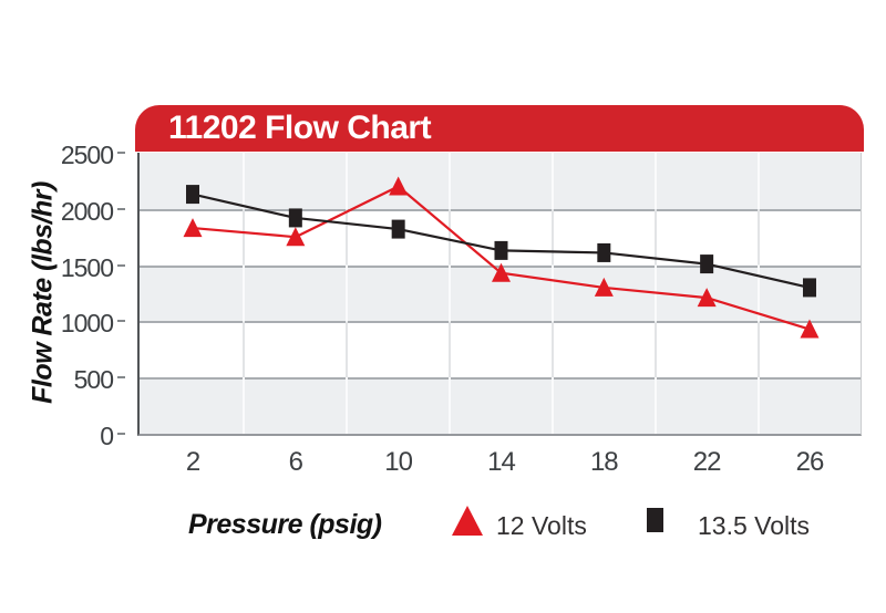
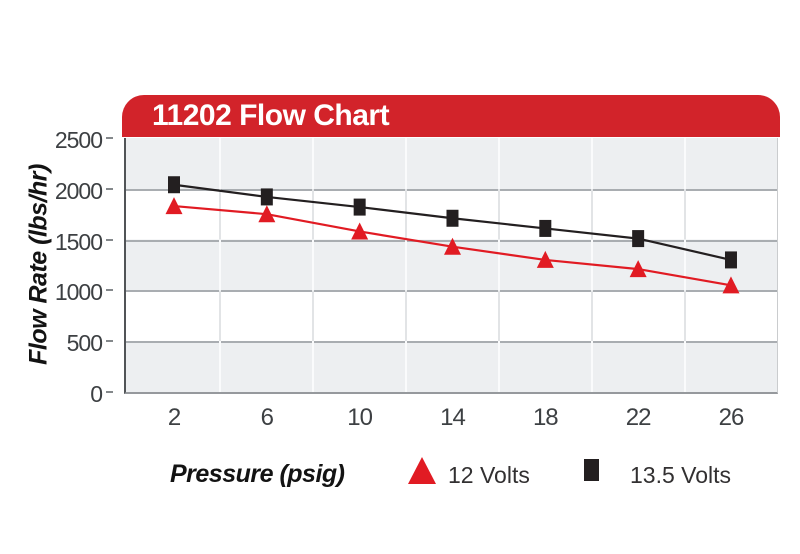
13.5 Volts/2: 2130 -> 2040
12 Volts/10: 2200 -> 1580
13.5 Volts/14: 1630 -> 1710
12 Volts/26: 930 -> 1050
